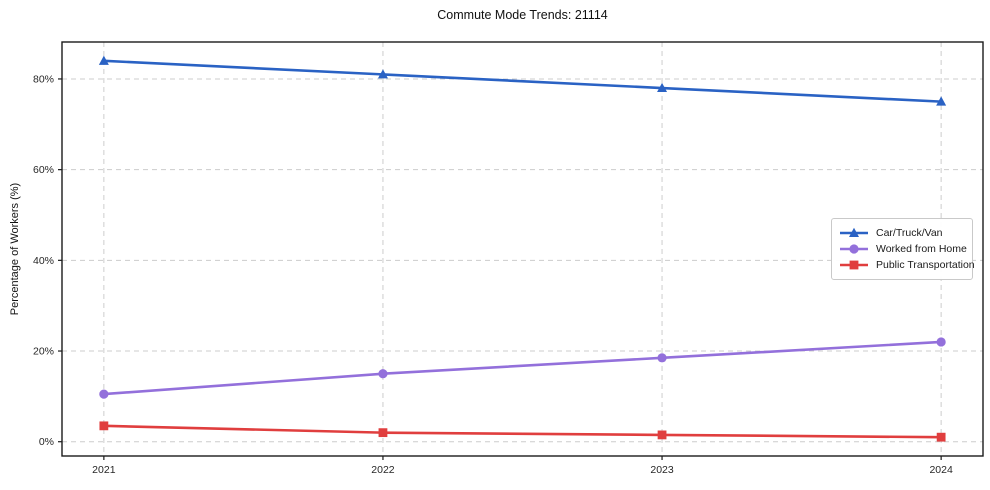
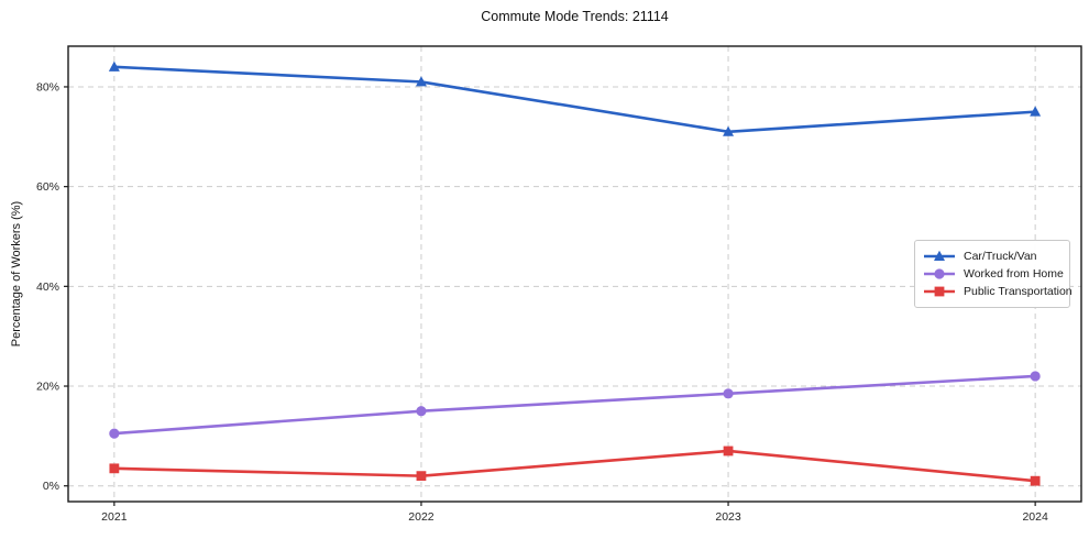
Car/Truck/Van/2023: 78% -> 71%
Public Transportation/2023: 2% -> 7%
